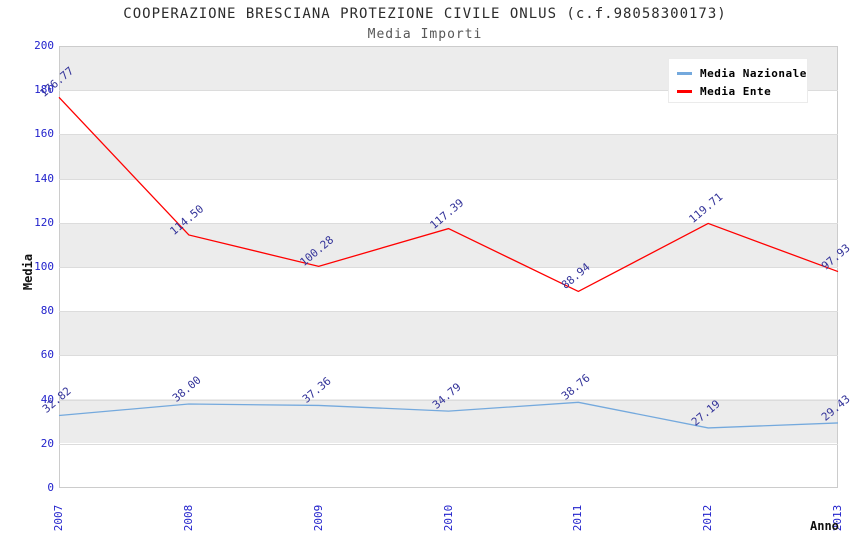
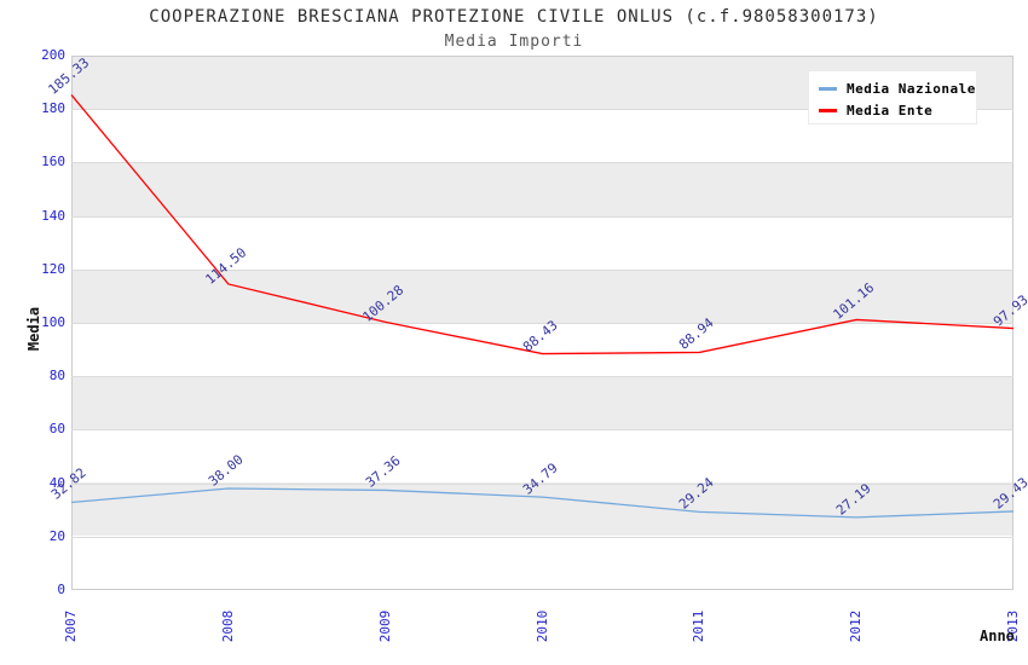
Media Ente/2007: 176.77 -> 185.33
Media Ente/2010: 117.39 -> 88.43
Media Nazionale/2011: 38.76 -> 29.24
Media Ente/2012: 119.71 -> 101.16
